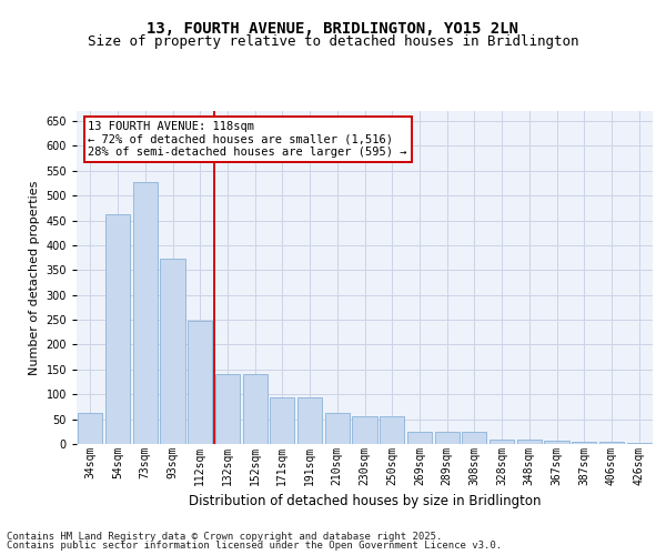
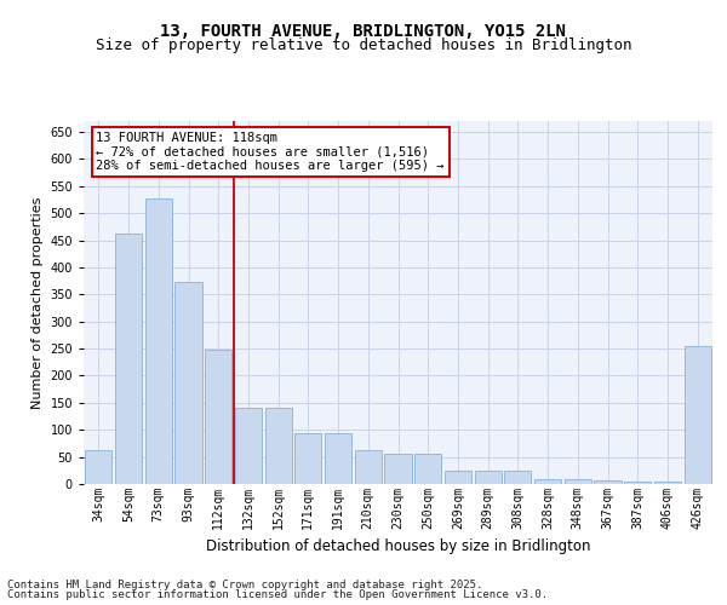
426sqm: 3 -> 255
